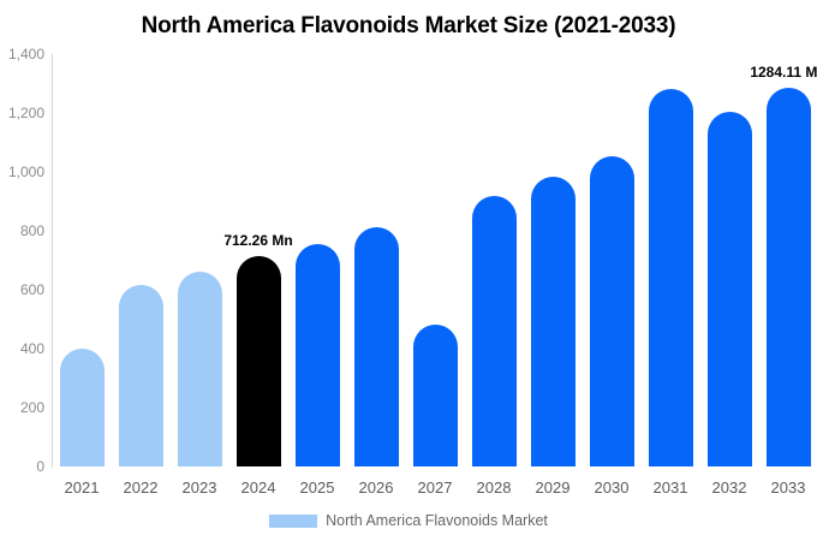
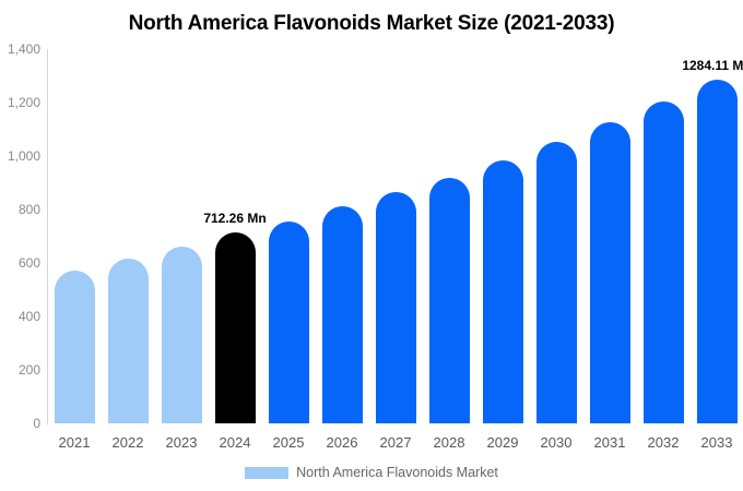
2021: 400 -> 570
2027: 480 -> 870
2031: 1280 -> 1130
